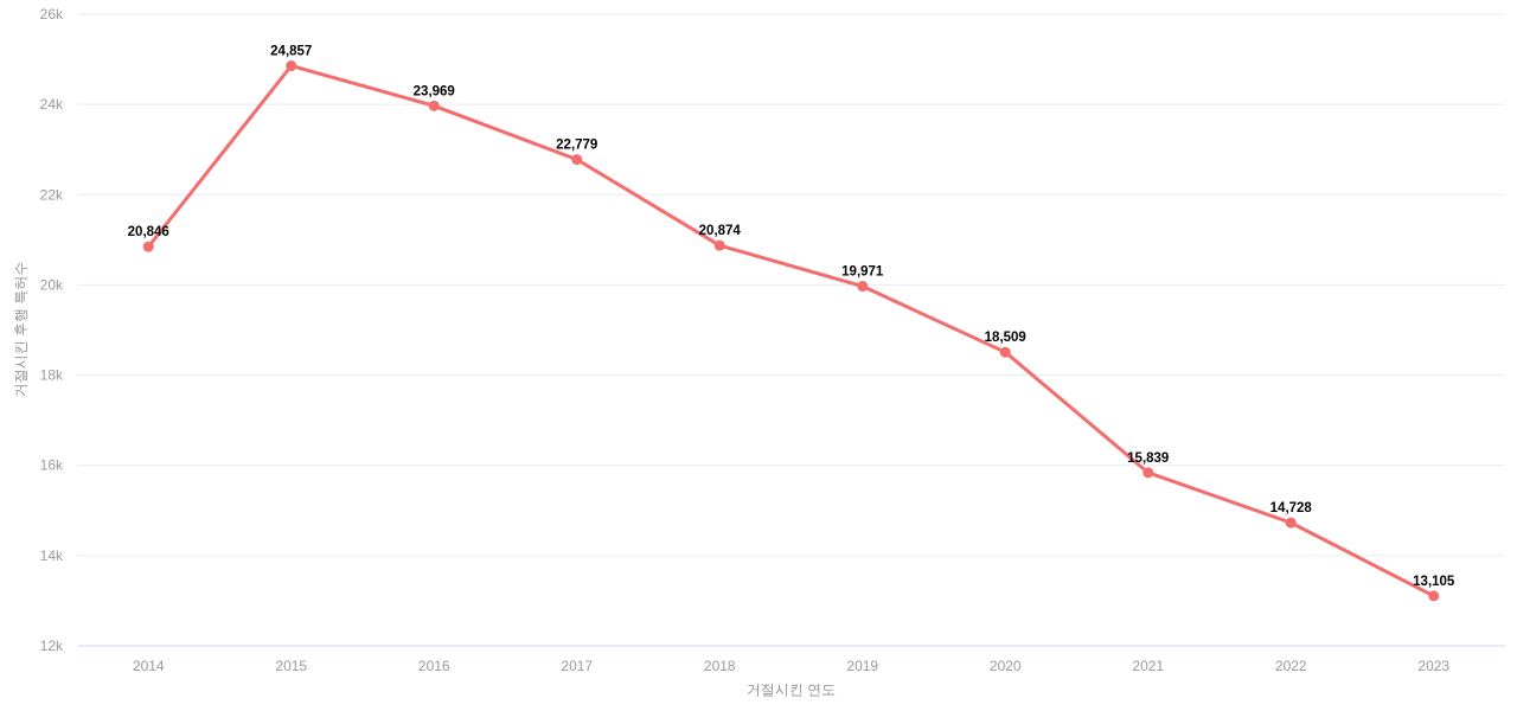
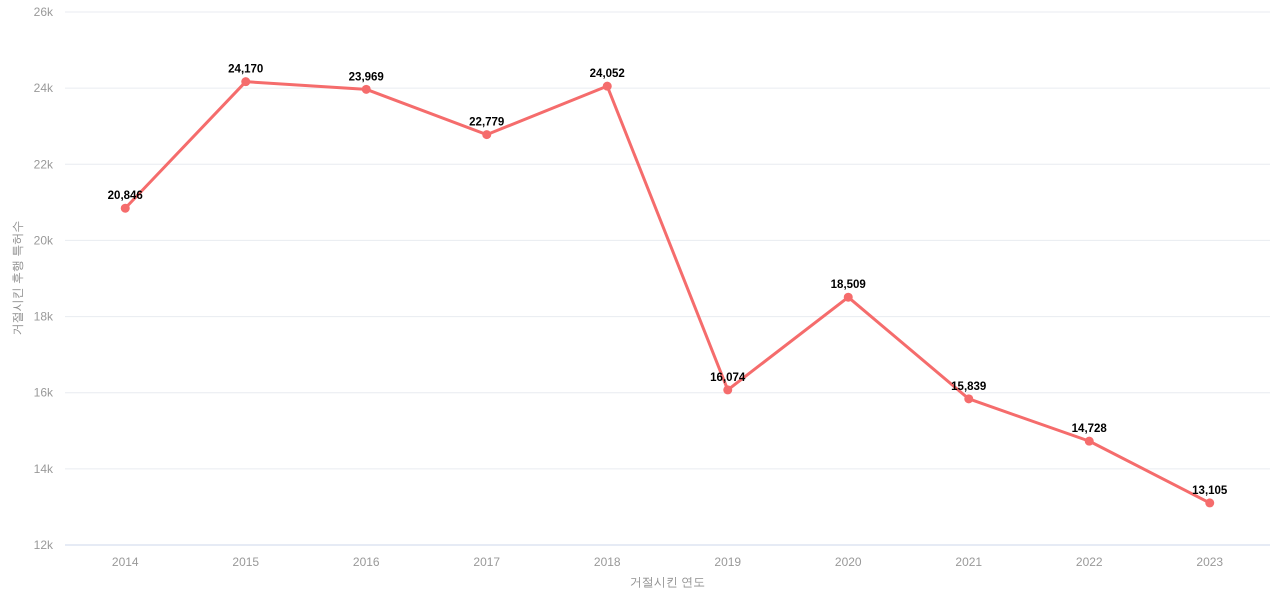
2015: 24,857 -> 24,170
2018: 20,874 -> 24,052
2019: 19,971 -> 16,074
